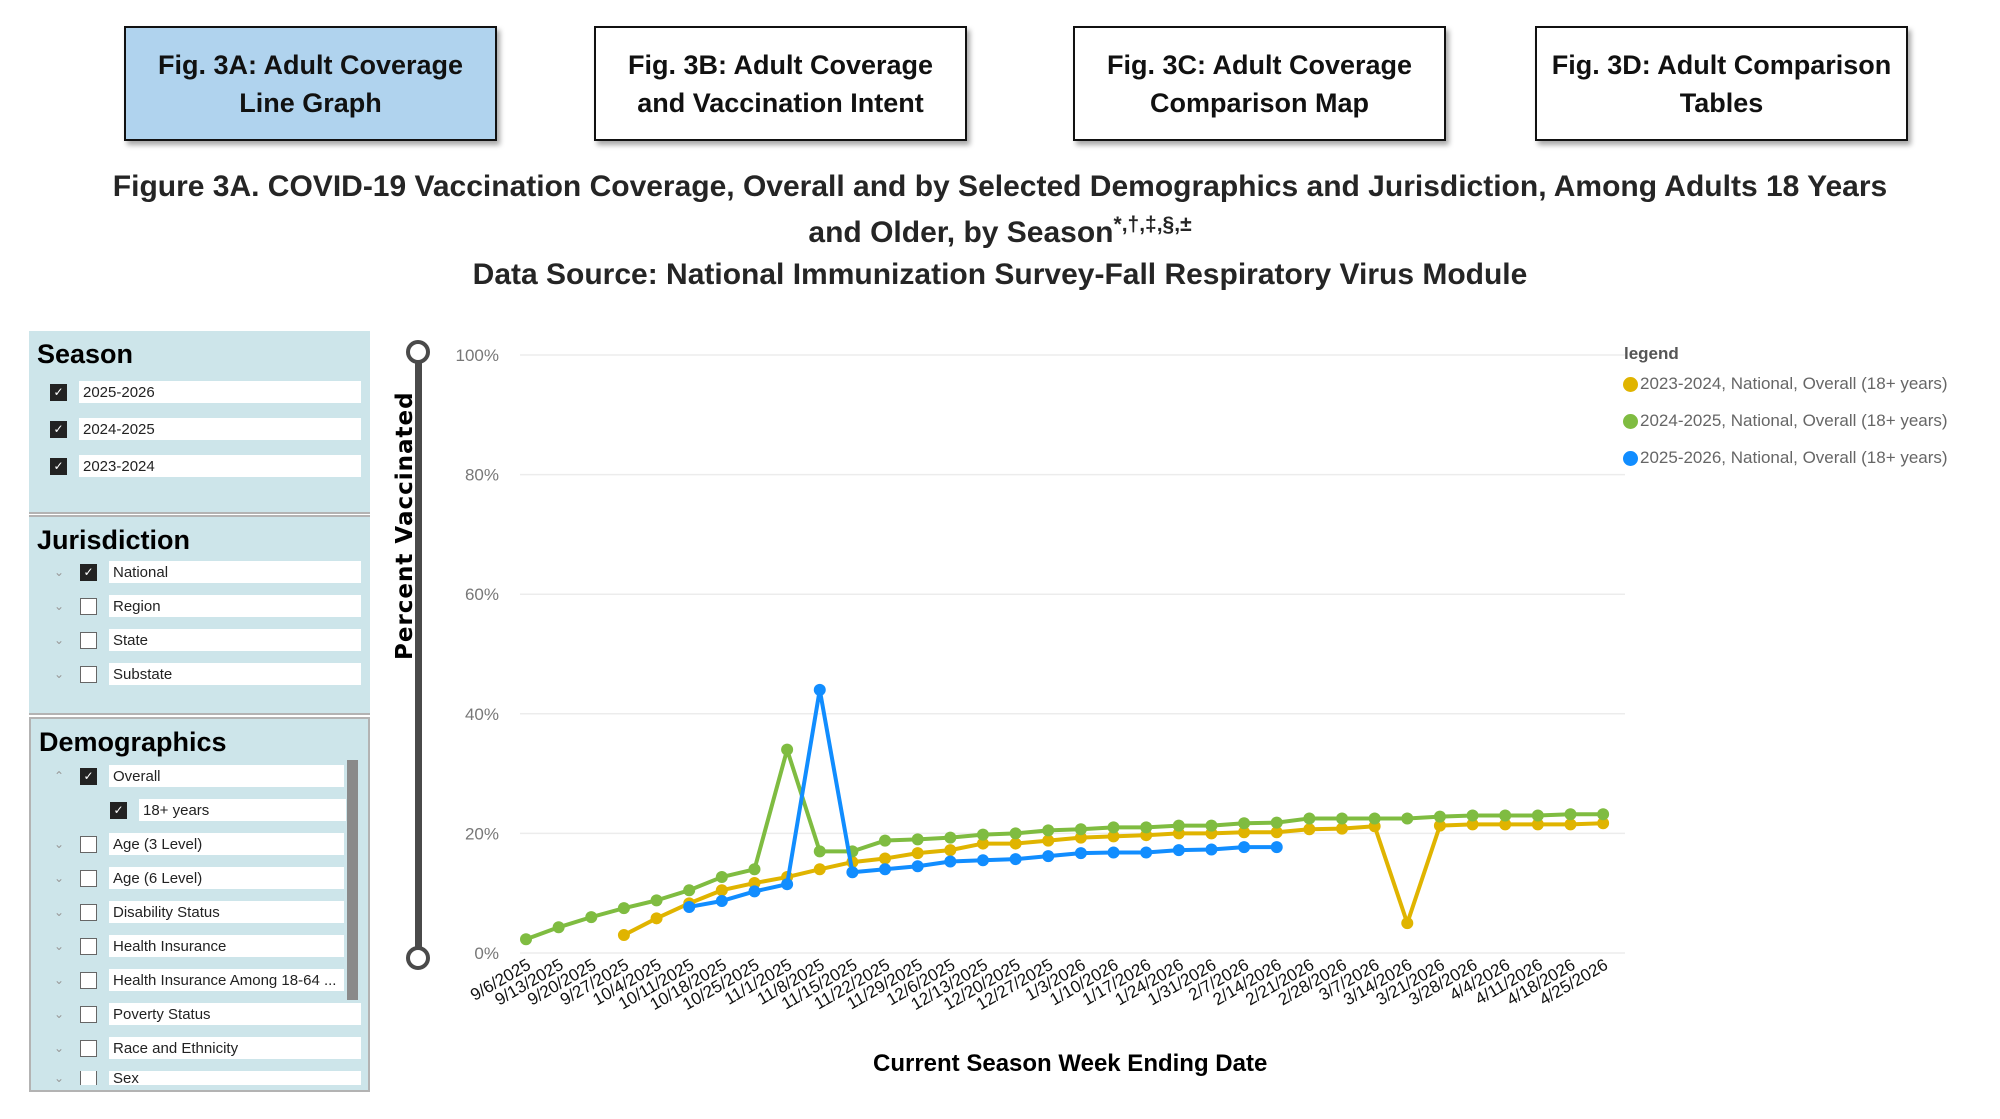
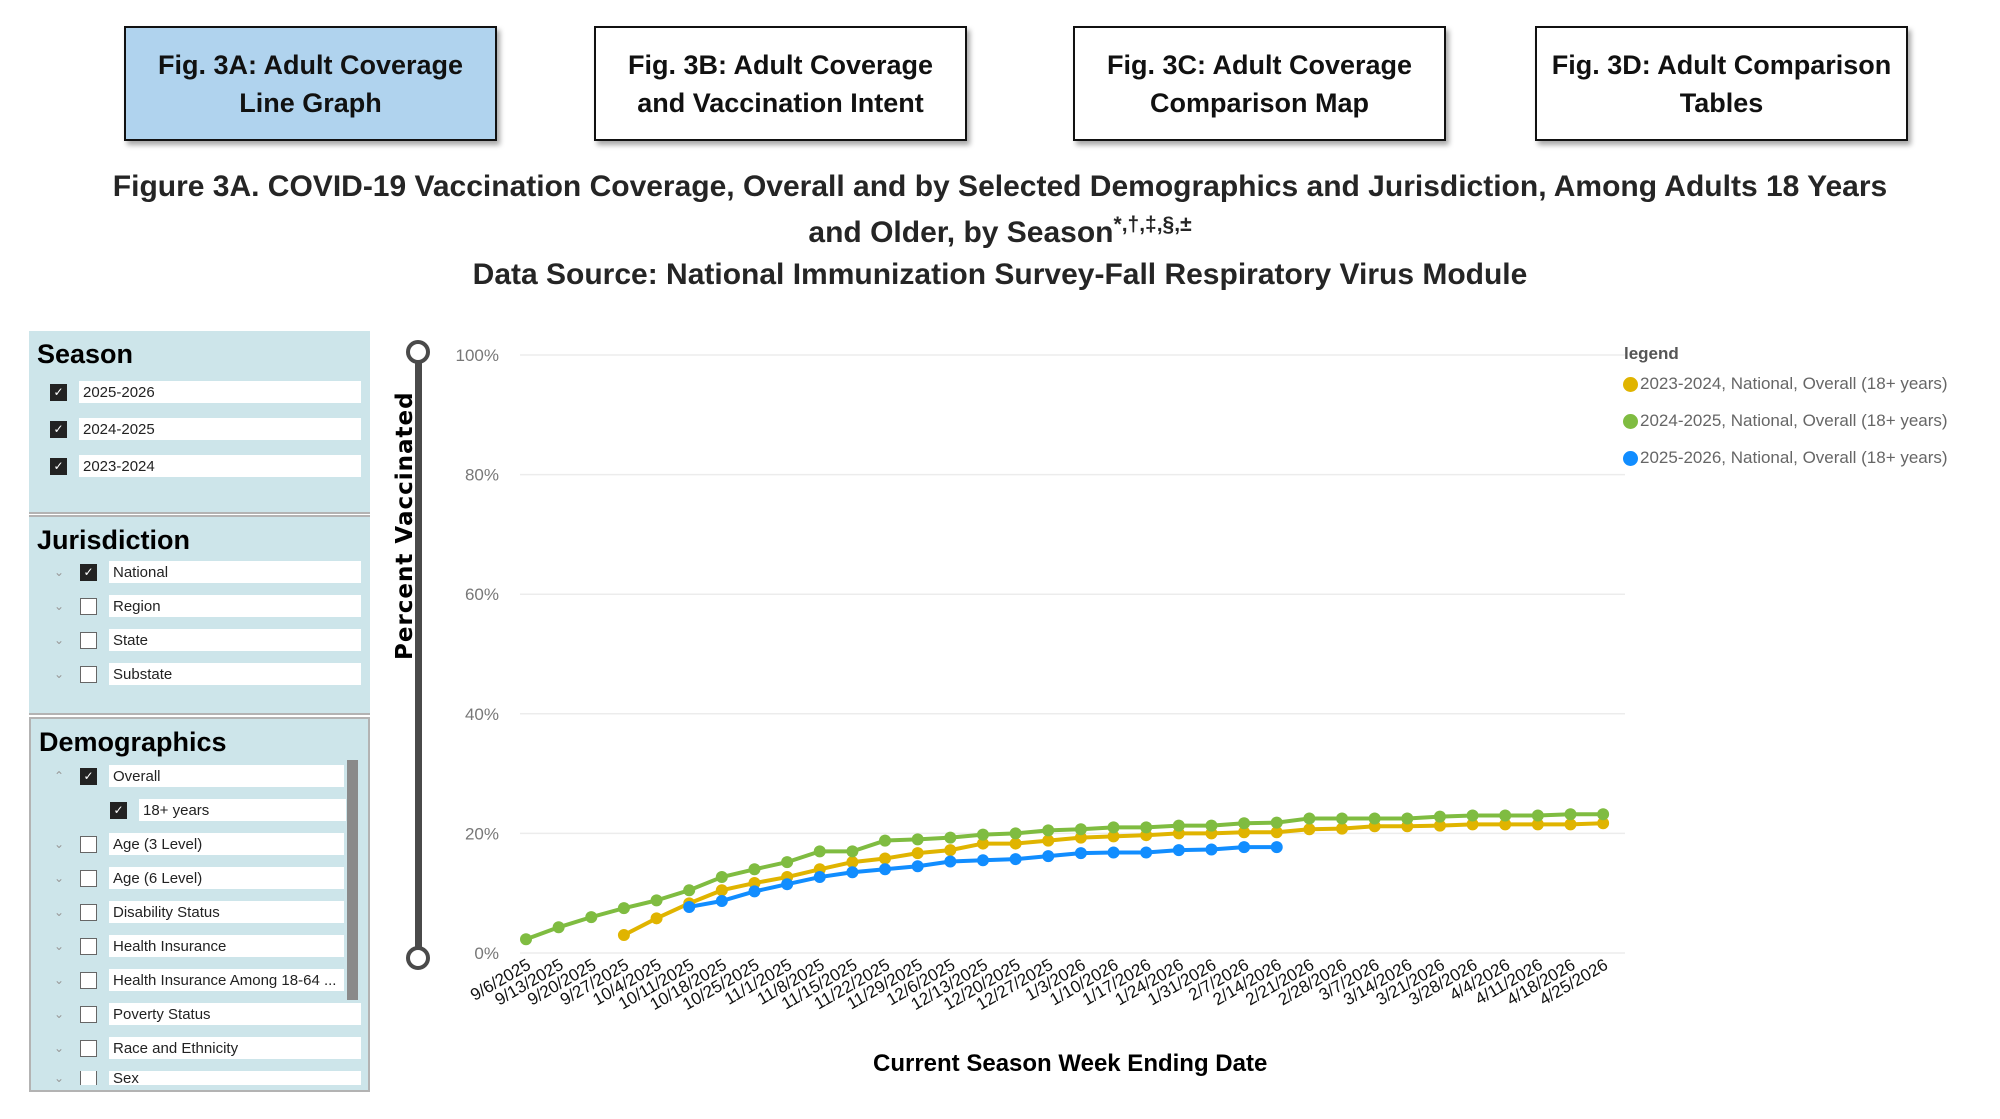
2024-2025, National, Overall (18+ years)/11/1/2025: 34% -> 15%
2025-2026, National, Overall (18+ years)/11/8/2025: 44% -> 13%
2023-2024, National, Overall (18+ years)/3/14/2026: 5% -> 21%
